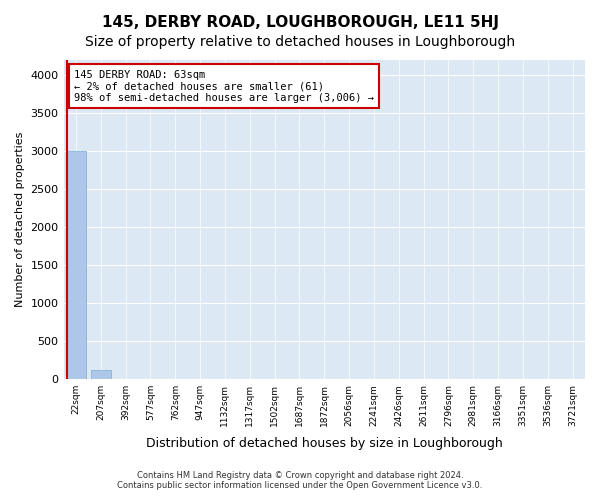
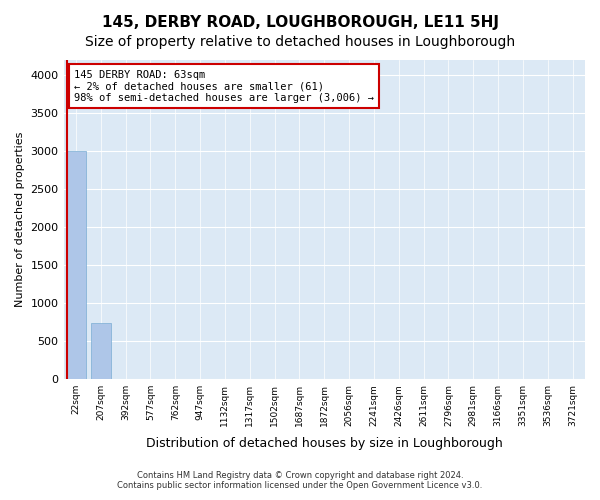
207sqm: 120 -> 740
